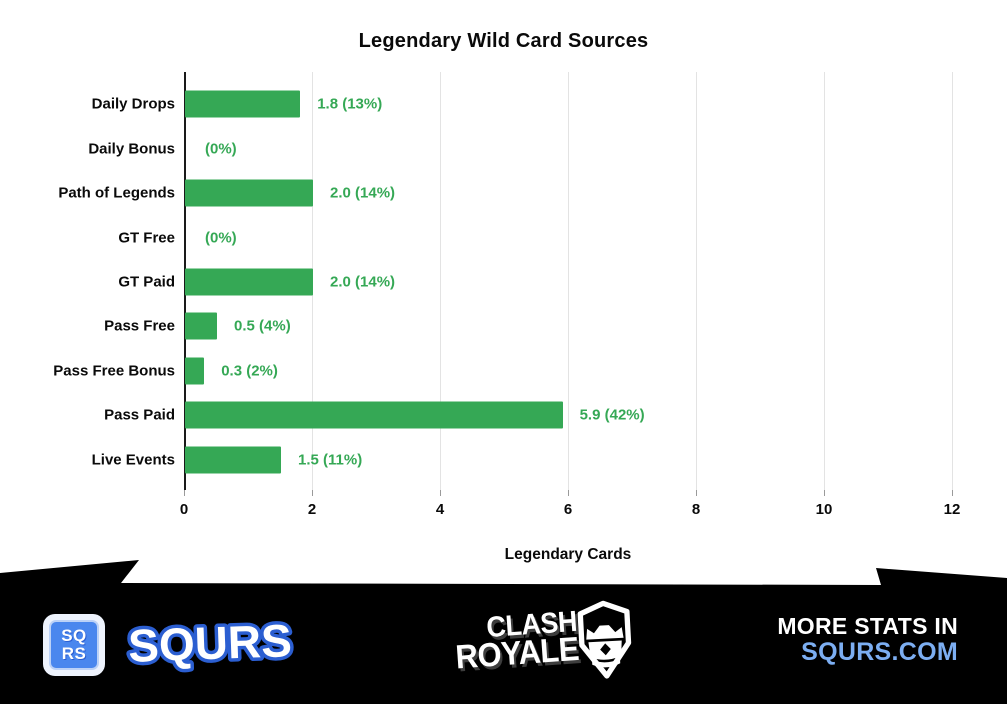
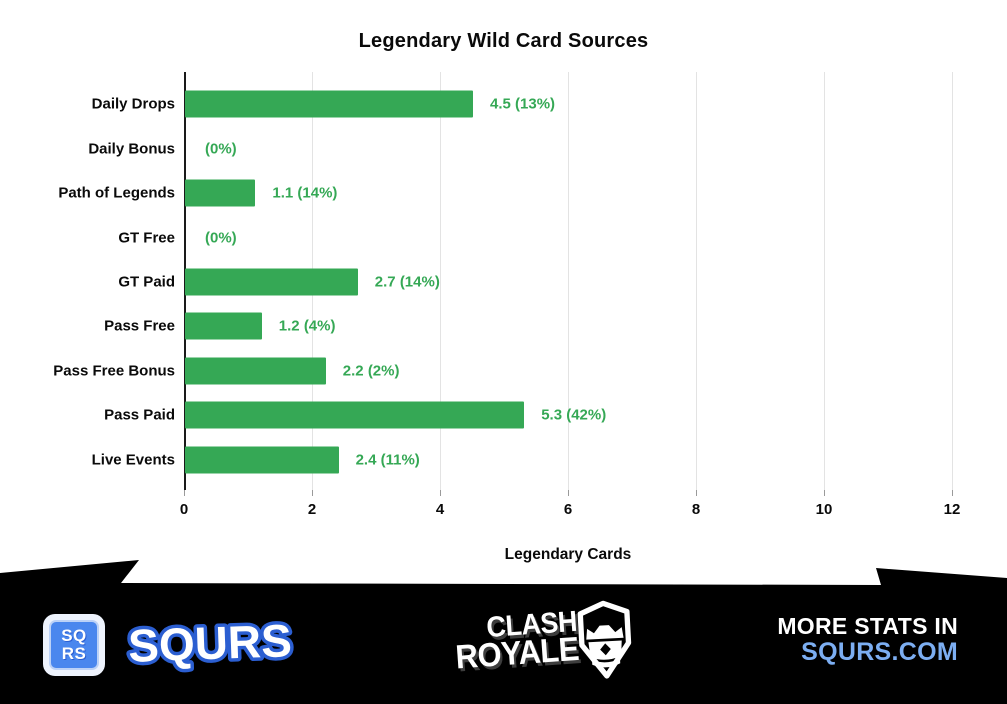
Daily Drops: 1.8 -> 4.5
Path of Legends: 2.0 -> 1.1
GT Paid: 2.0 -> 2.7
Pass Free: 0.5 -> 1.2
Pass Free Bonus: 0.3 -> 2.2
Pass Paid: 5.9 -> 5.3
Live Events: 1.5 -> 2.4
